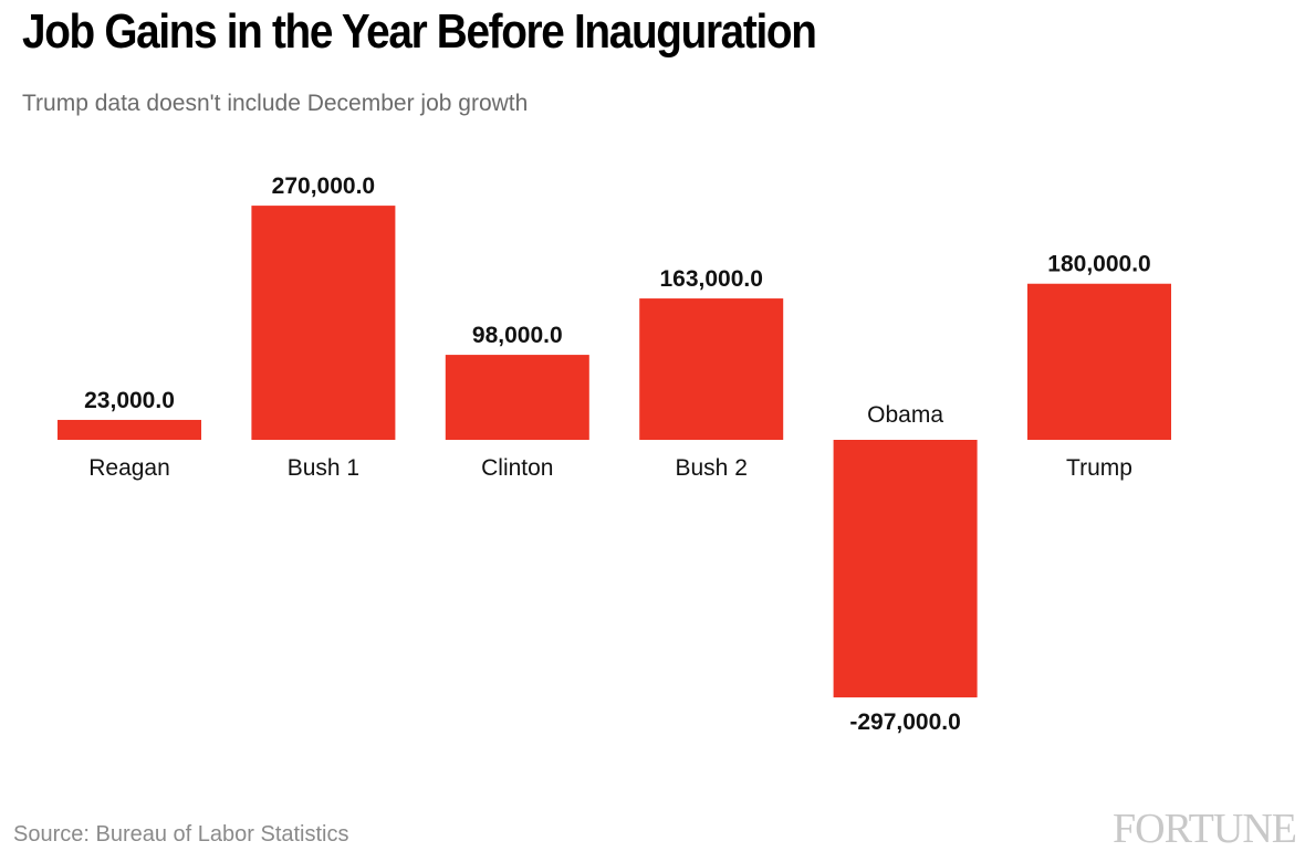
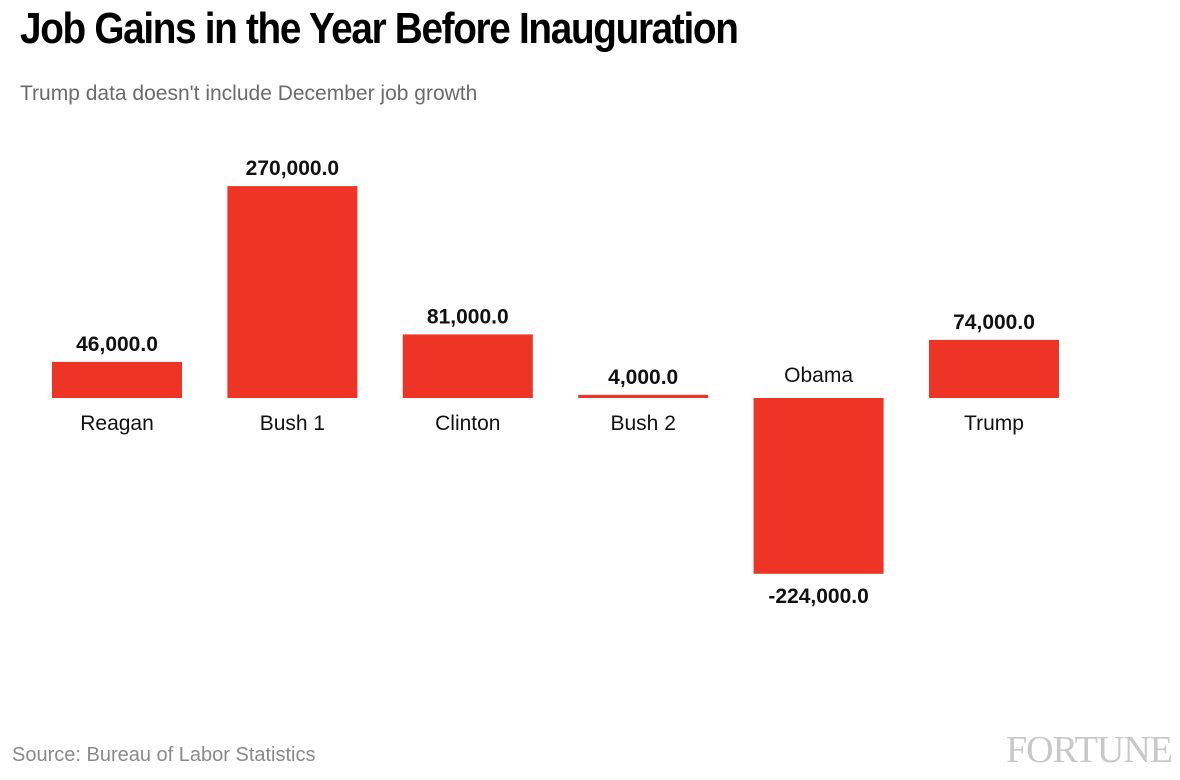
Reagan: 23,000.0 -> 46,000.0
Clinton: 98,000.0 -> 81,000.0
Bush 2: 163,000.0 -> 4,000.0
Obama: -297,000.0 -> -224,000.0
Trump: 180,000.0 -> 74,000.0
